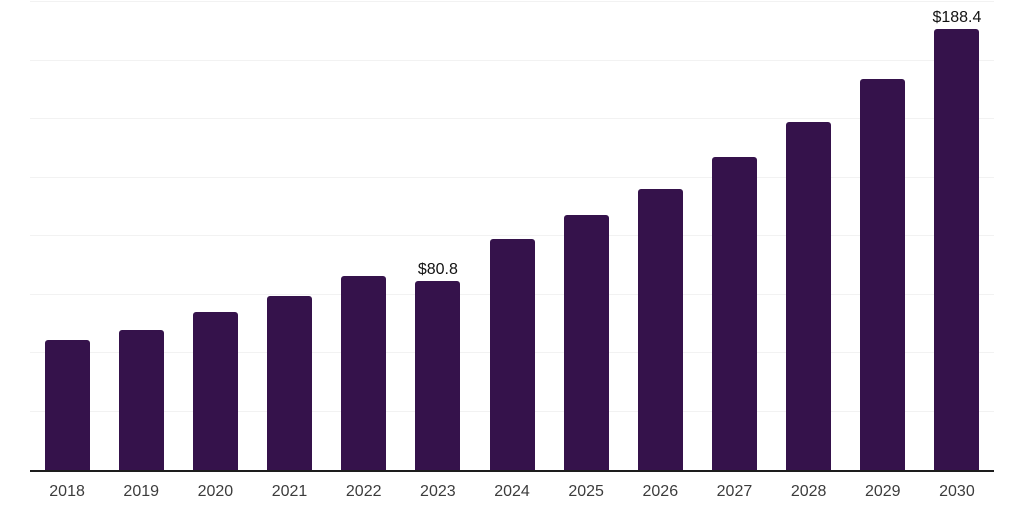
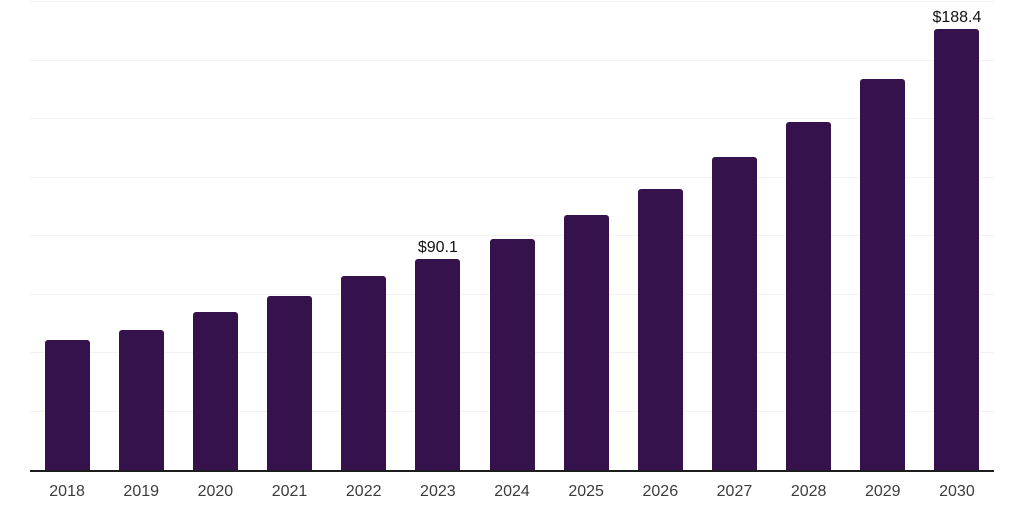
2023: $80.8 -> $90.1
